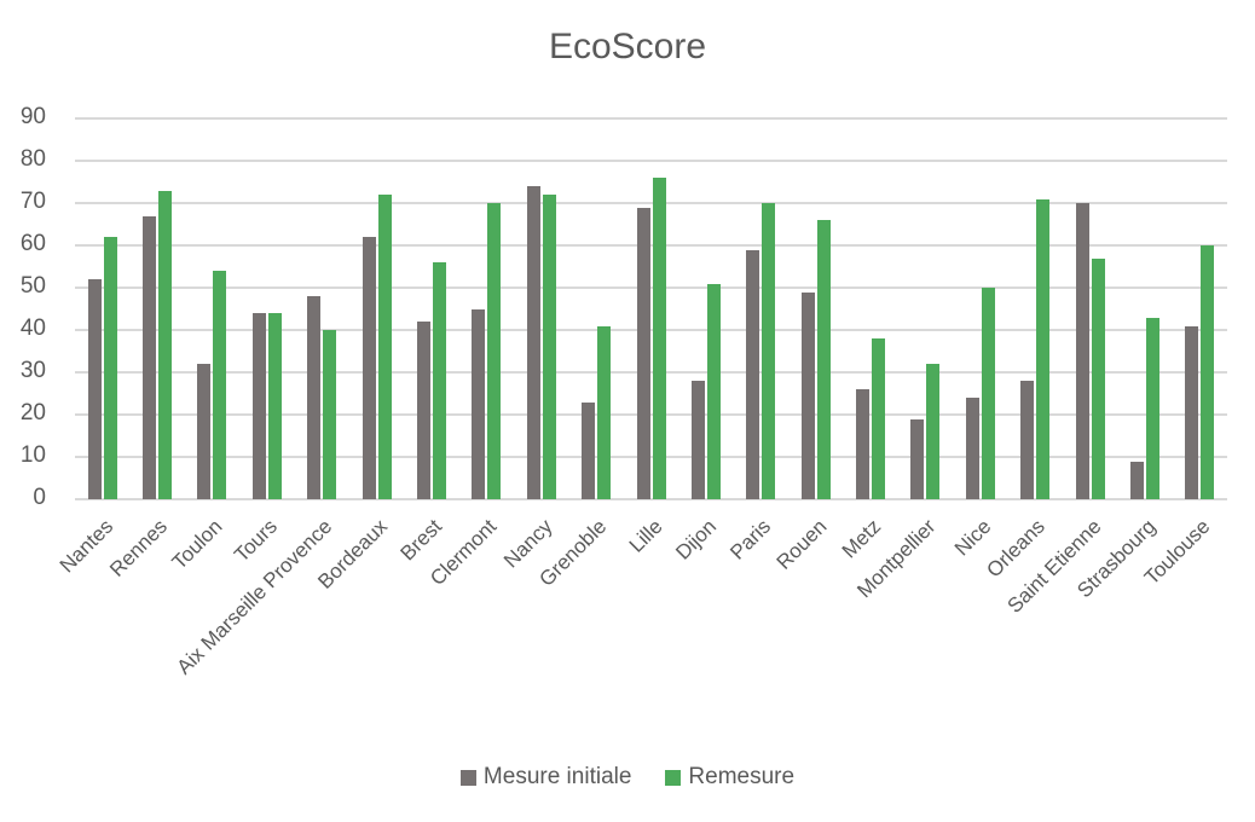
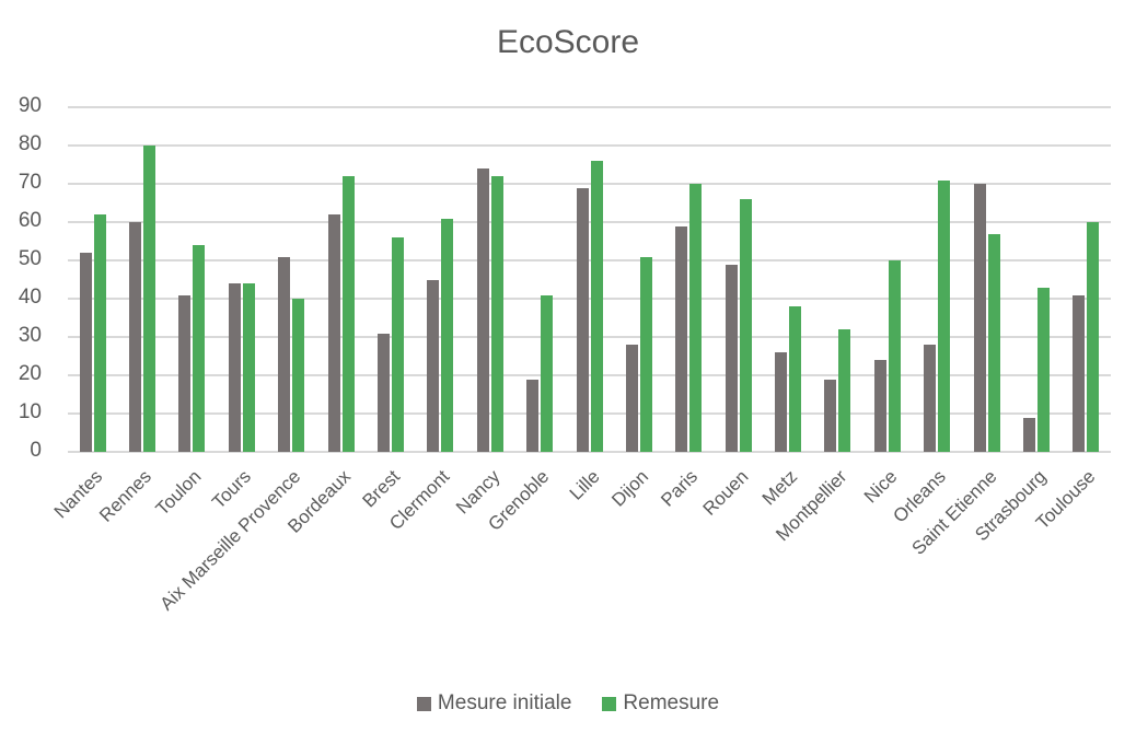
Mesure initiale/Rennes: 67 -> 60
Remesure/Rennes: 73 -> 80
Mesure initiale/Toulon: 32 -> 41
Mesure initiale/Aix Marseille Provence: 48 -> 51
Mesure initiale/Brest: 42 -> 31
Remesure/Clermont: 70 -> 61
Mesure initiale/Grenoble: 23 -> 19
